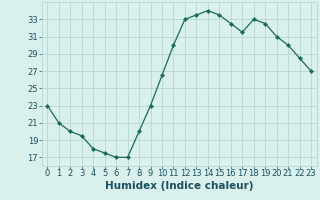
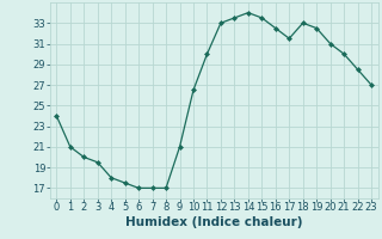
0: 23.0 -> 24.0
8: 20.0 -> 17.0
9: 23.0 -> 21.0
